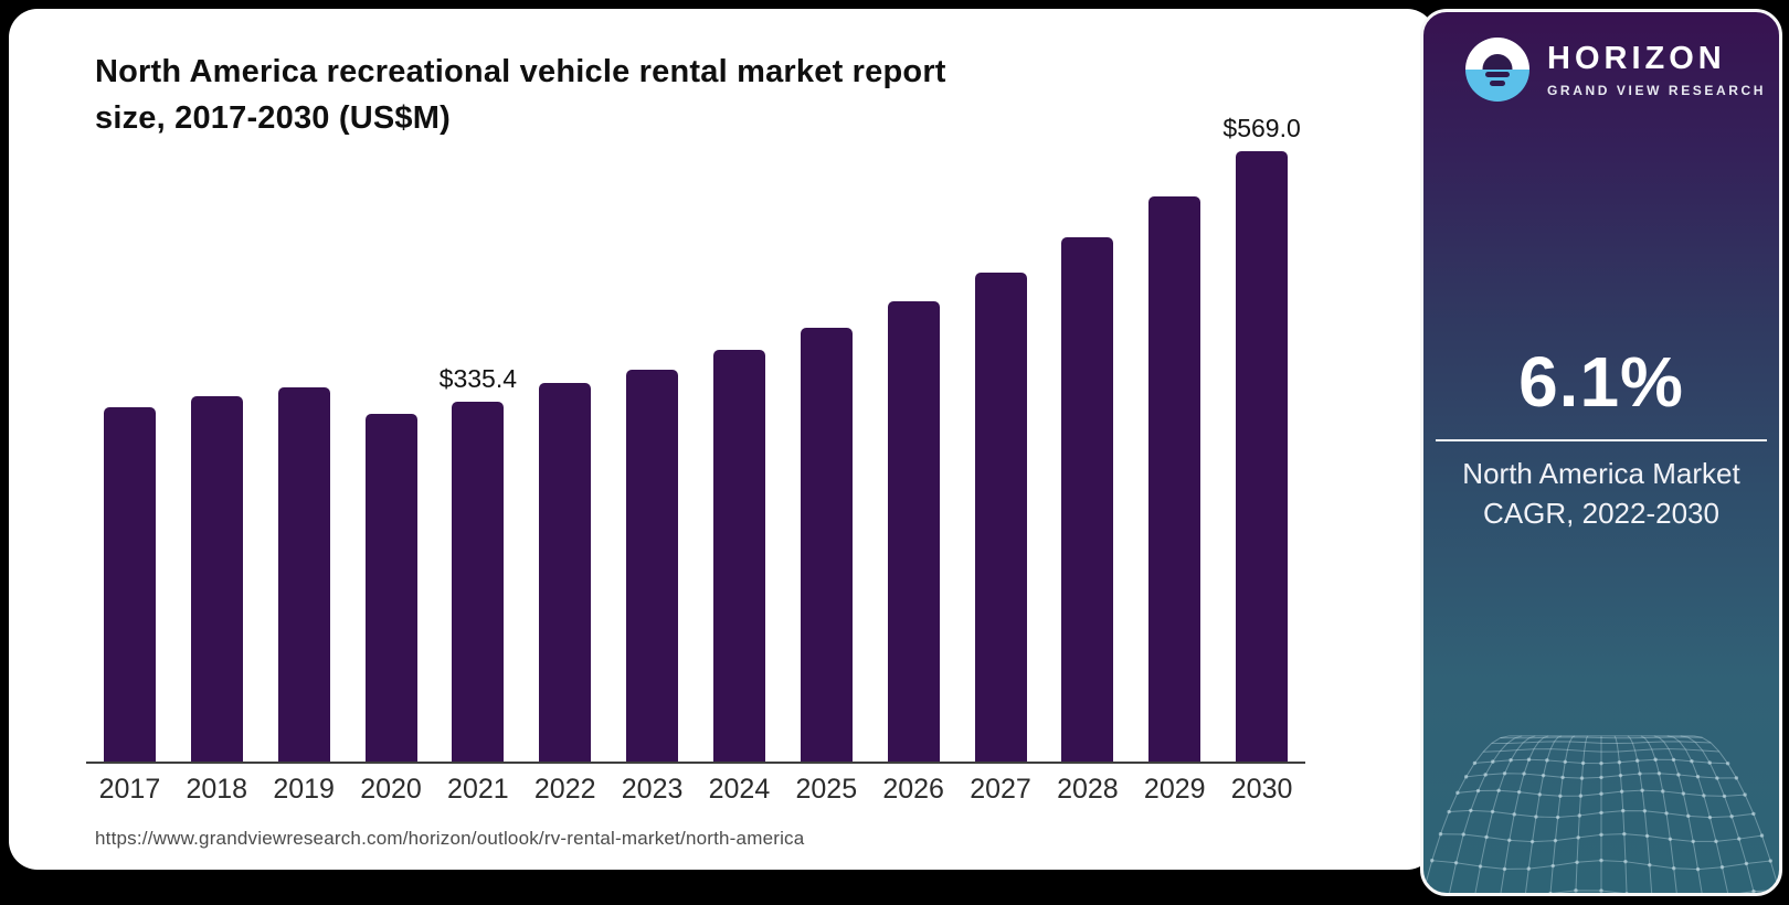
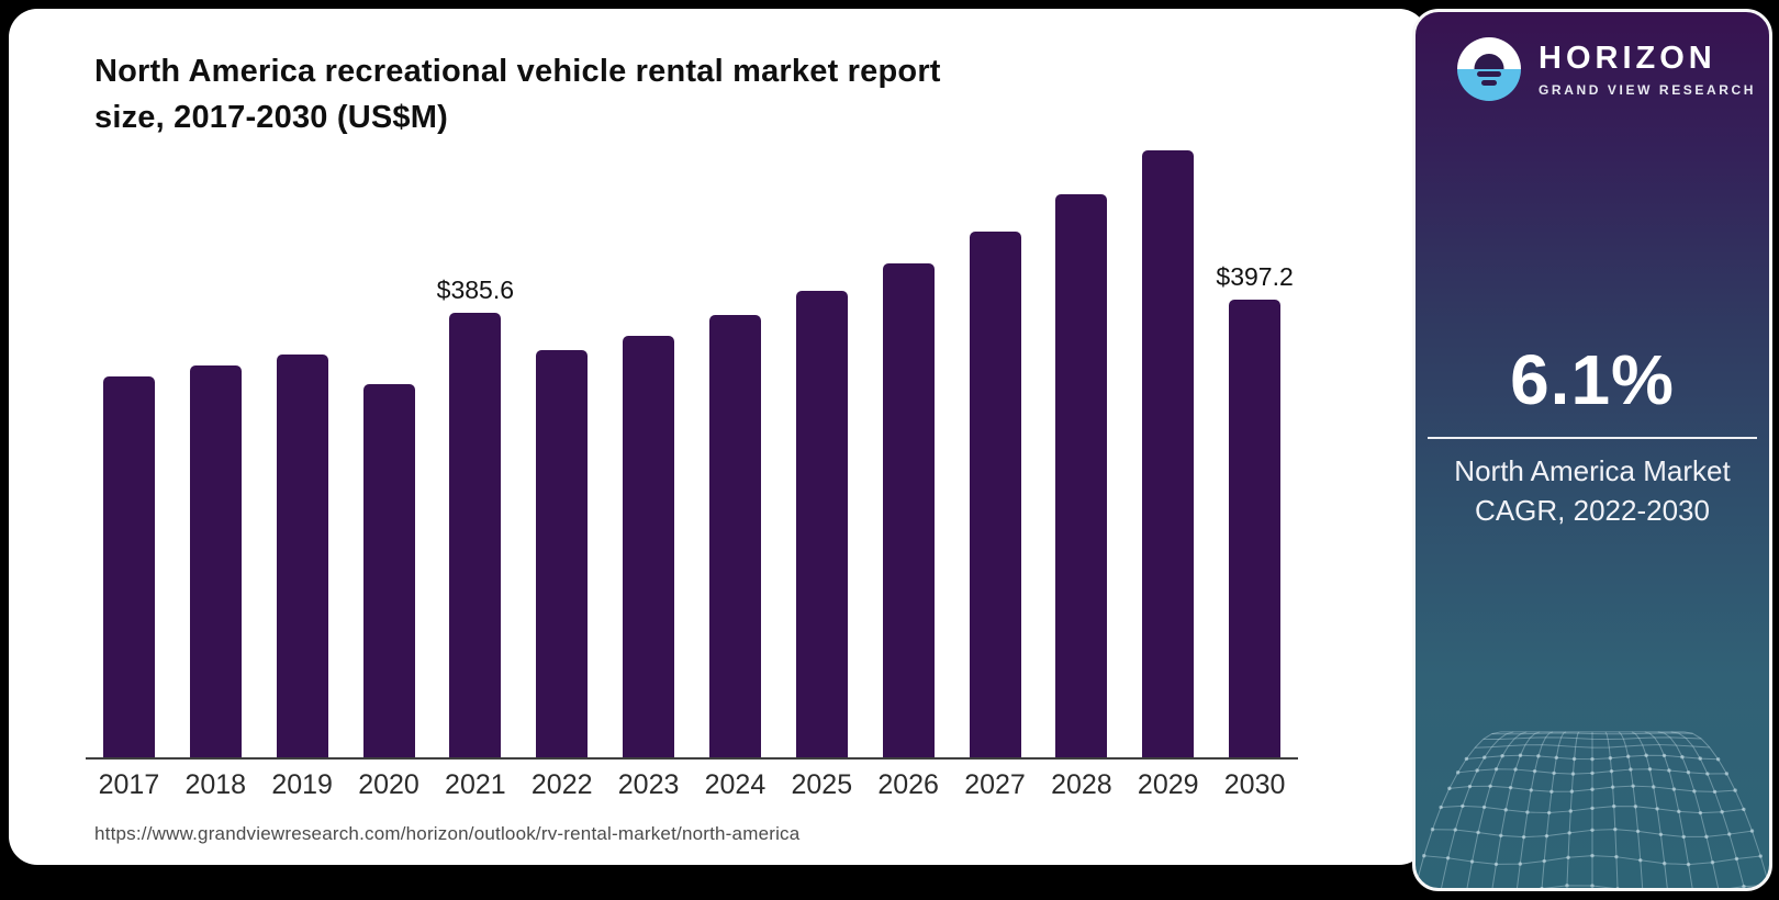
2021: $335.4 -> $385.6
2030: $569.0 -> $397.2
